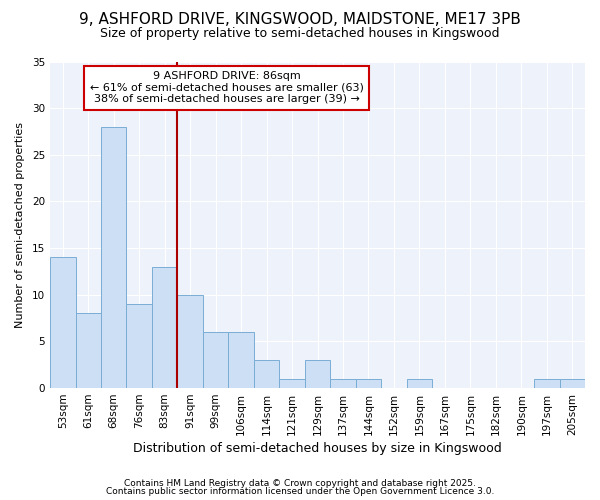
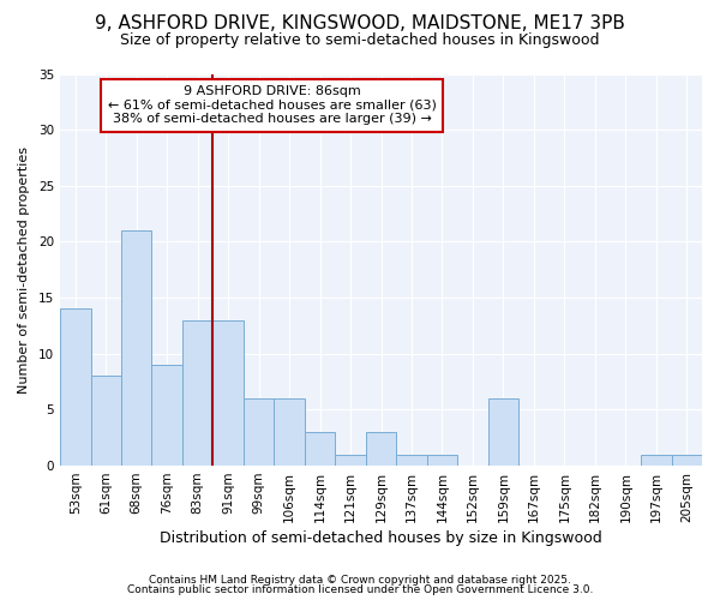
68sqm: 28 -> 21
91sqm: 10 -> 13
159sqm: 1 -> 6
